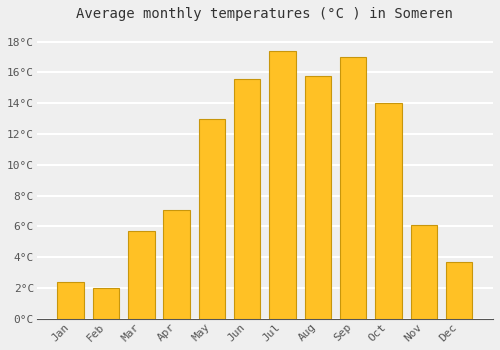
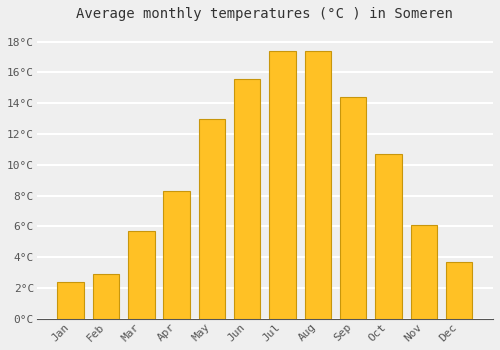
Feb: 2.0°C -> 2.9°C
Apr: 7.1°C -> 8.3°C
Aug: 15.8°C -> 17.4°C
Sep: 17.0°C -> 14.4°C
Oct: 14.0°C -> 10.7°C
